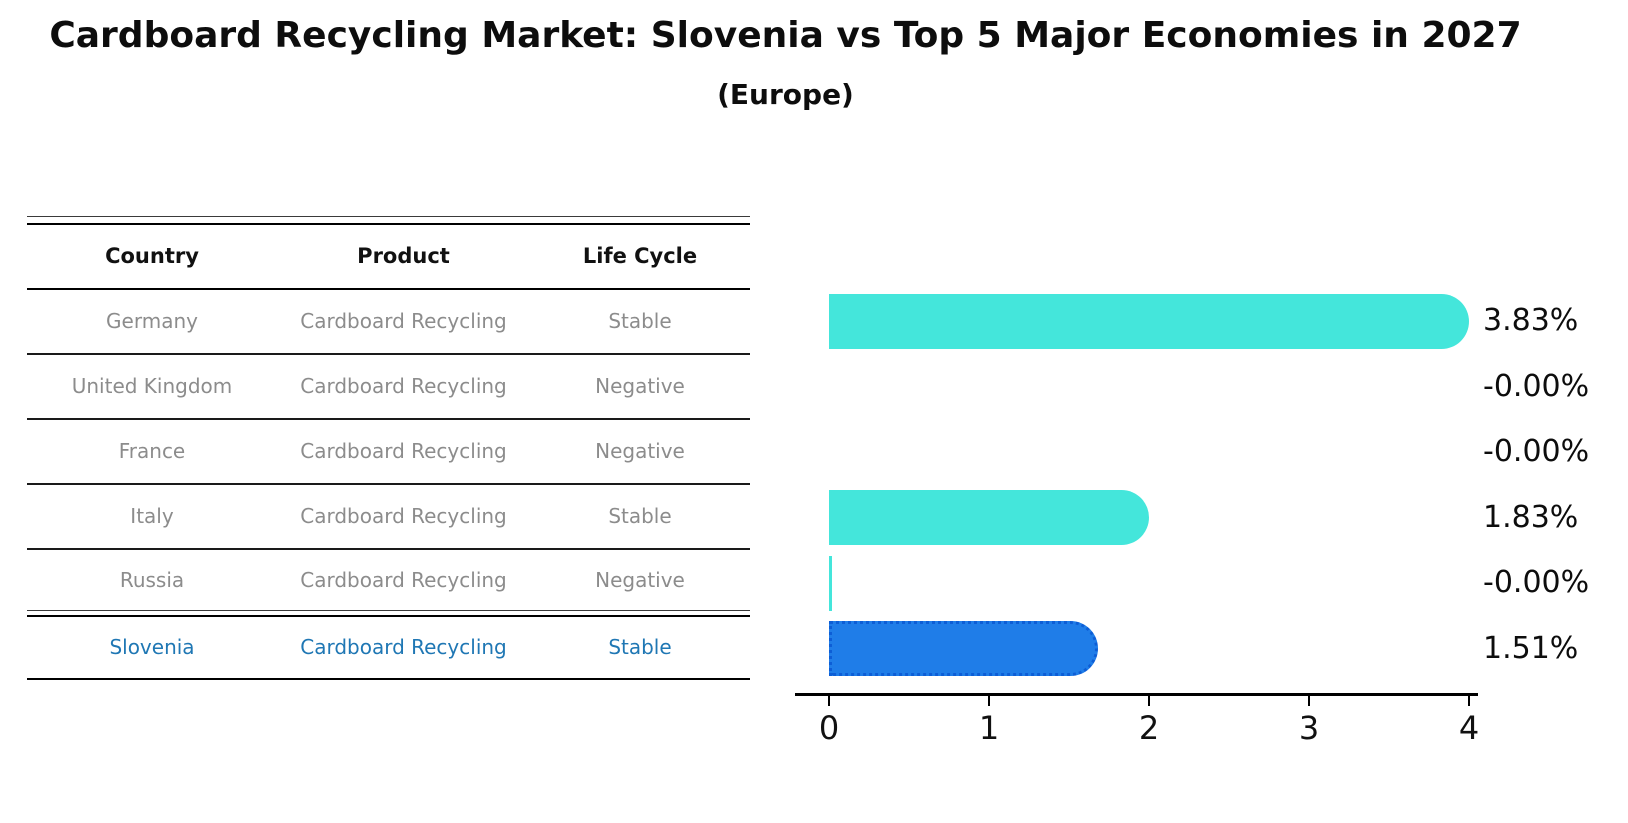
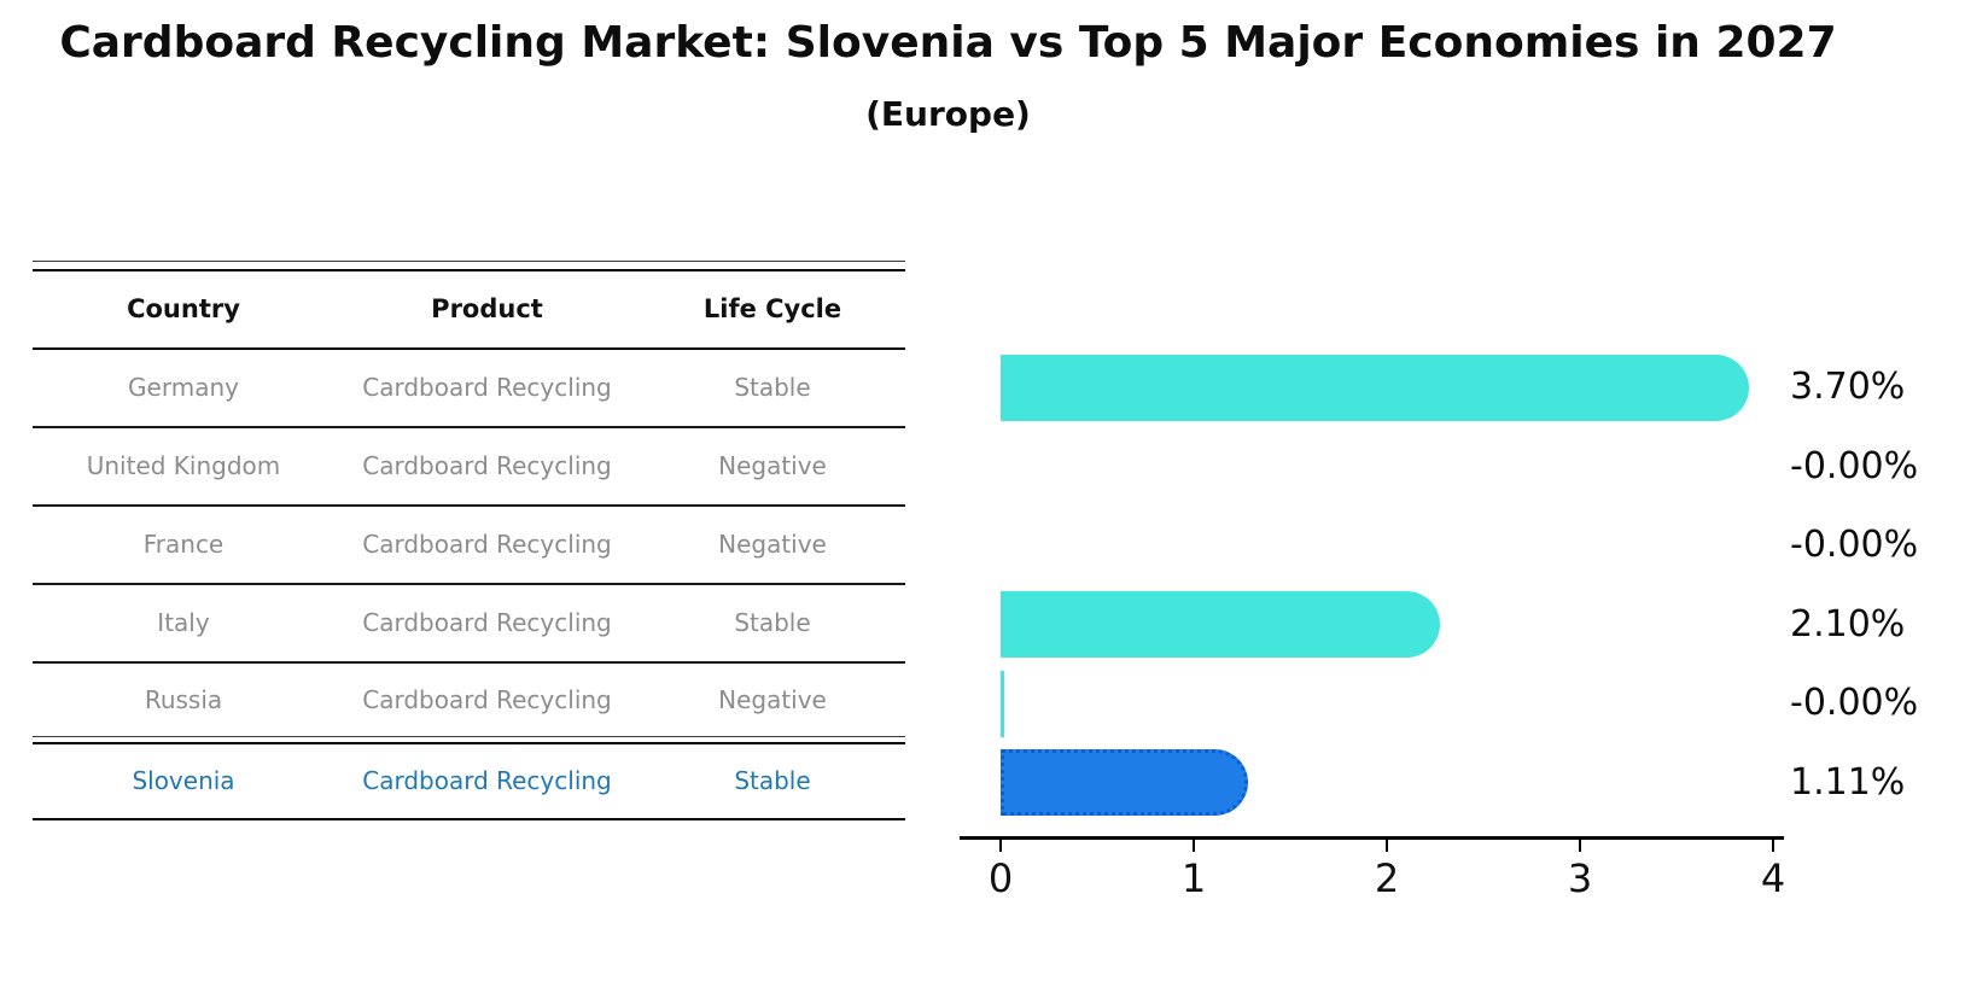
Germany: 3.83% -> 3.70%
Italy: 1.83% -> 2.10%
Slovenia: 1.51% -> 1.11%
